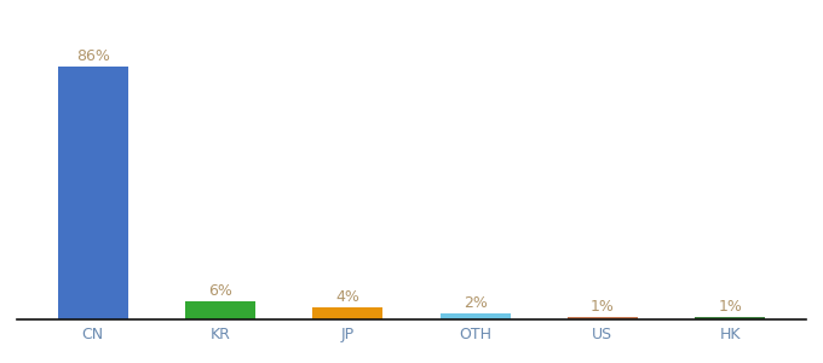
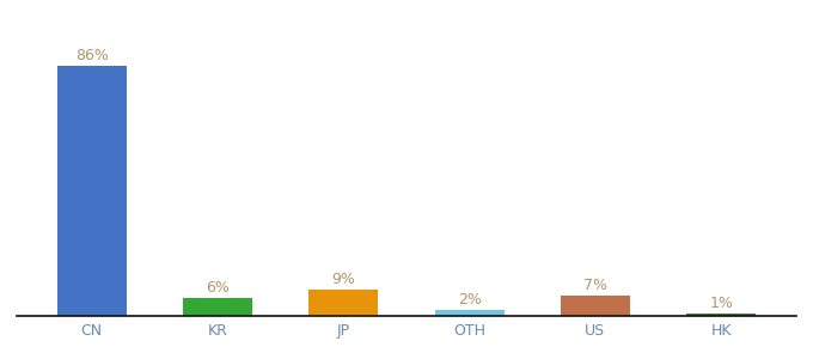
JP: 4% -> 9%
US: 1% -> 7%
